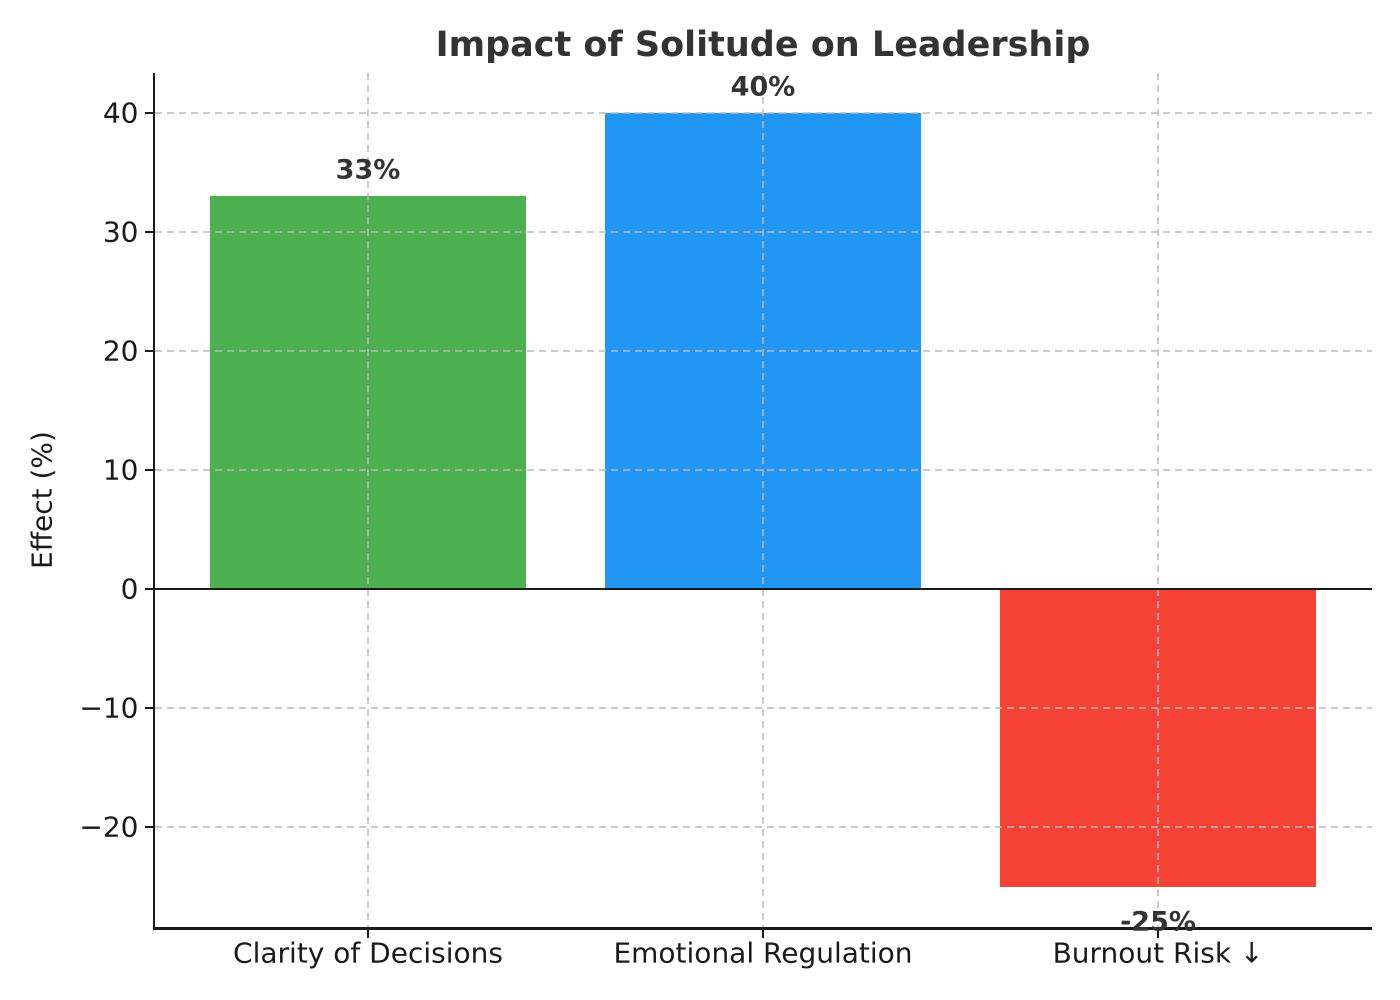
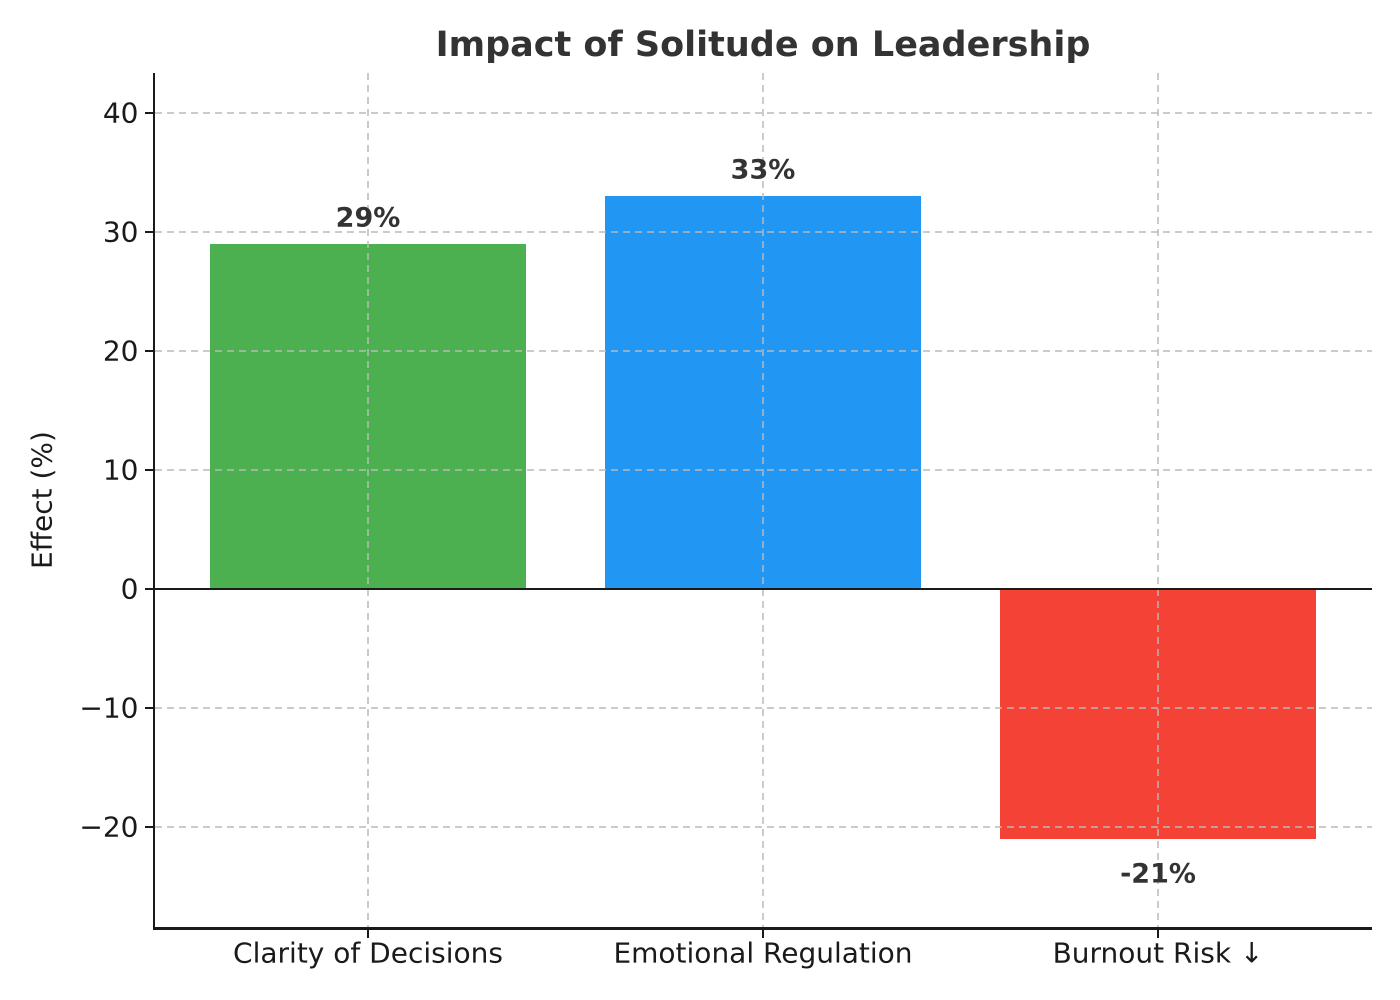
Clarity of Decisions: 33% -> 29%
Emotional Regulation: 40% -> 33%
Burnout Risk ↓: -25% -> -21%
